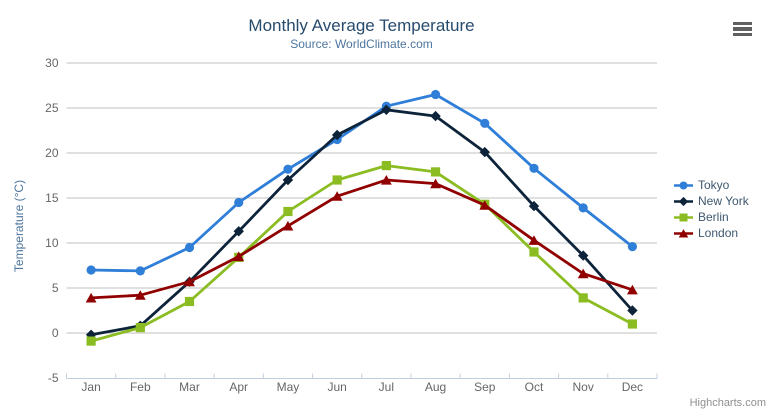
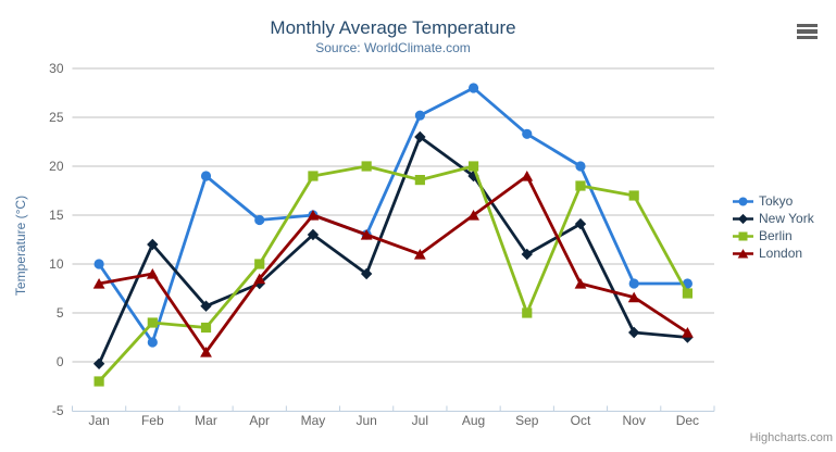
Tokyo/Jan: 7 -> 10
Berlin/Jan: -1 -> -2
London/Jan: 4 -> 8
Tokyo/Feb: 7 -> 2
New York/Feb: 1 -> 12
Berlin/Feb: 1 -> 4
London/Feb: 4 -> 9
Tokyo/Mar: 10 -> 19
London/Mar: 6 -> 1
New York/Apr: 11 -> 8
Berlin/Apr: 8 -> 10
Tokyo/May: 18 -> 15
New York/May: 17 -> 13
Berlin/May: 14 -> 19
London/May: 12 -> 15
Tokyo/Jun: 22 -> 13
New York/Jun: 22 -> 9
Berlin/Jun: 17 -> 20
London/Jun: 15 -> 13
New York/Jul: 25 -> 23
London/Jul: 17 -> 11
Tokyo/Aug: 26 -> 28
New York/Aug: 24 -> 19
Berlin/Aug: 18 -> 20
London/Aug: 17 -> 15
New York/Sep: 20 -> 11
Berlin/Sep: 14 -> 5
London/Sep: 14 -> 19
Tokyo/Oct: 18 -> 20
Berlin/Oct: 9 -> 18
London/Oct: 10 -> 8
Tokyo/Nov: 14 -> 8
New York/Nov: 9 -> 3
Berlin/Nov: 4 -> 17
Tokyo/Dec: 10 -> 8
Berlin/Dec: 1 -> 7
London/Dec: 5 -> 3
